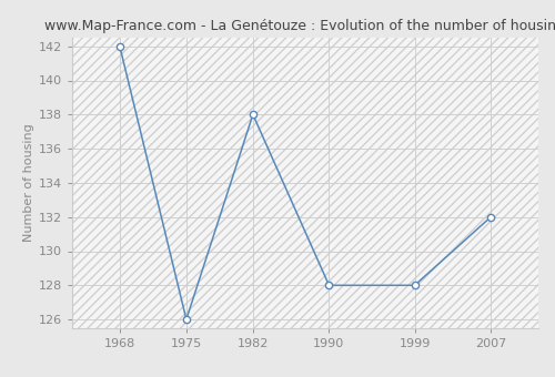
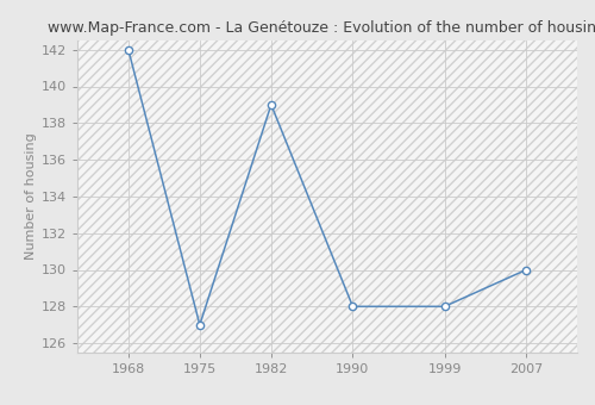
1975: 126 -> 127
1982: 138 -> 139
2007: 132 -> 130
